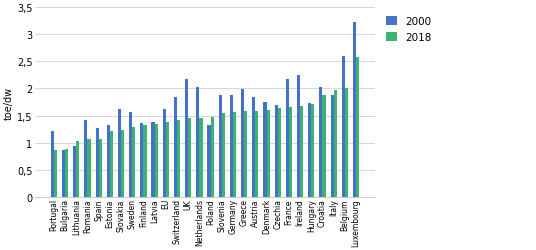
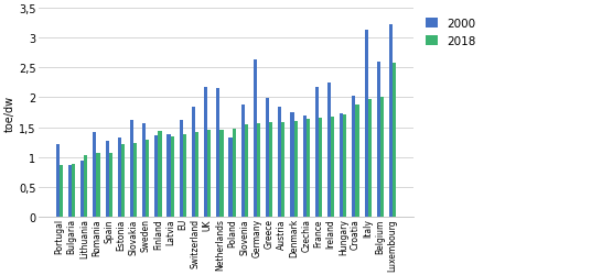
2018/Finland: 1,33 -> 1,44
2000/Netherlands: 2,02 -> 2,16
2000/Germany: 1,88 -> 2,64
2000/Italy: 1,88 -> 3,14
